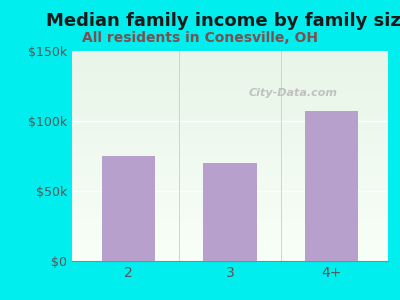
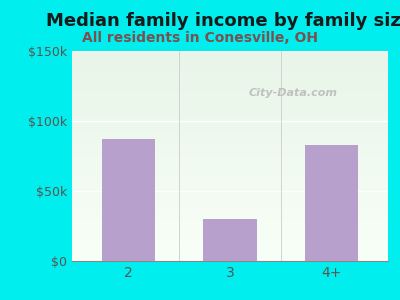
2: $75k -> $87k
3: $70k -> $30k
4+: $107k -> $83k
